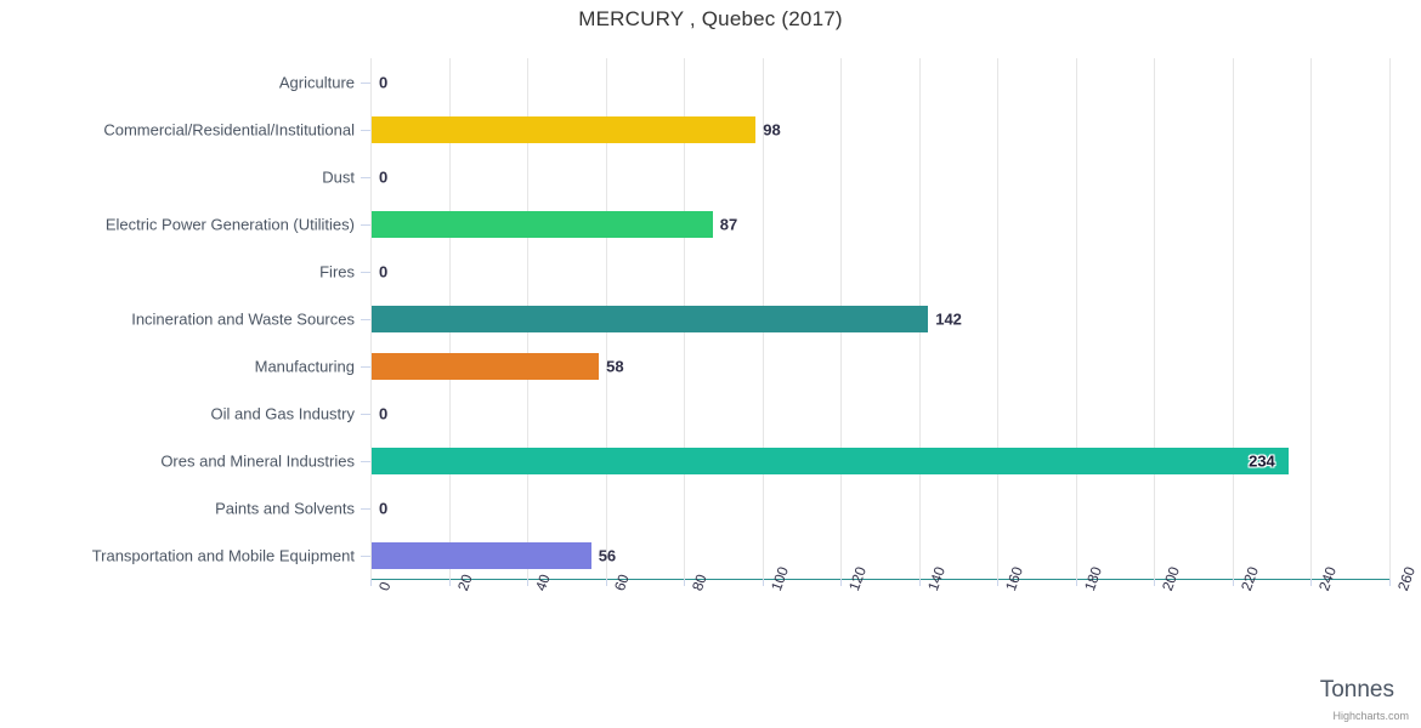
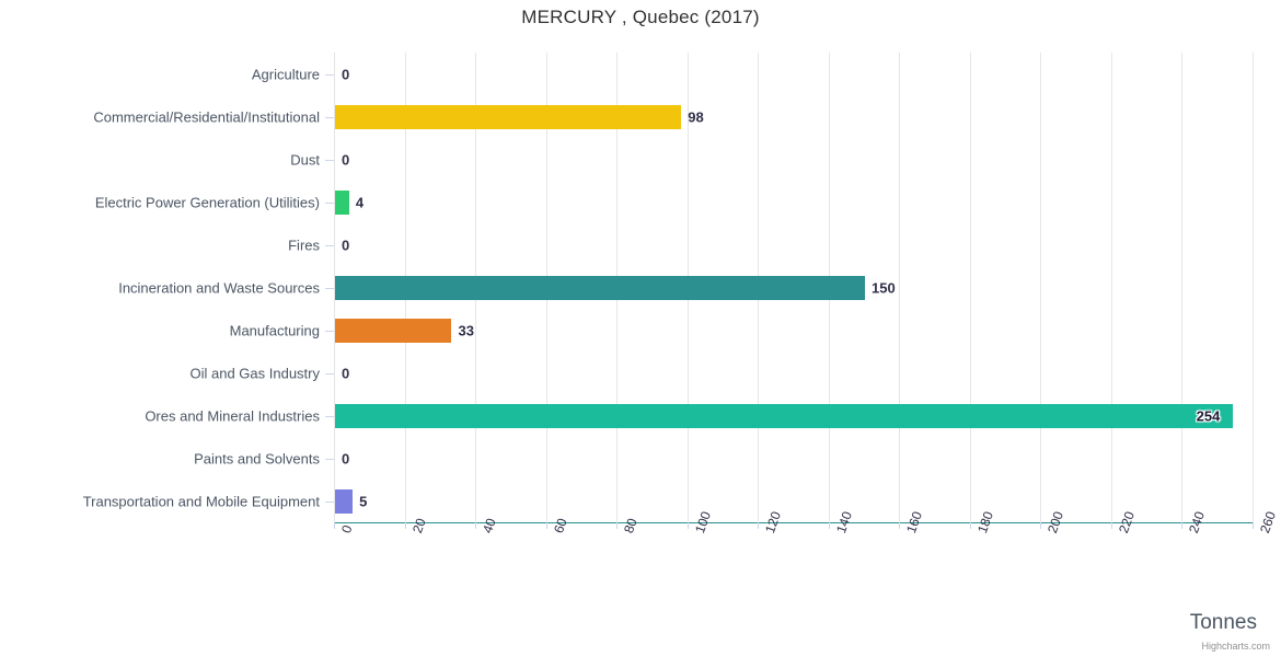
Electric Power Generation (Utilities): 87 -> 4
Incineration and Waste Sources: 142 -> 150
Manufacturing: 58 -> 33
Ores and Mineral Industries: 234 -> 254
Transportation and Mobile Equipment: 56 -> 5
